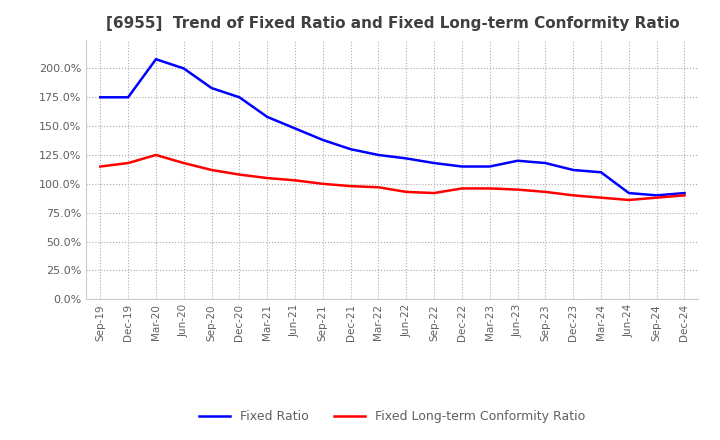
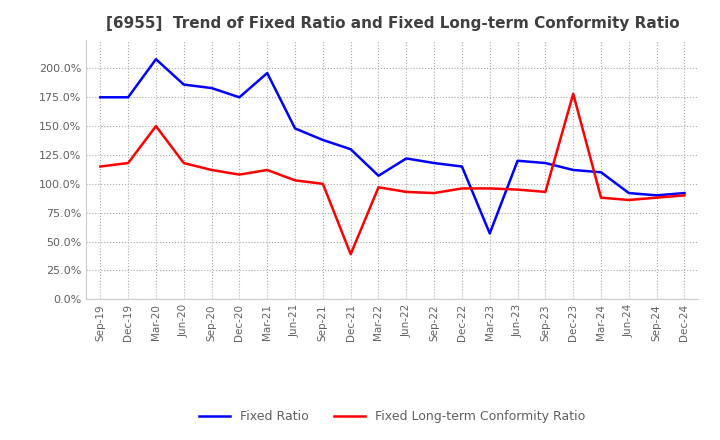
Fixed Long-term Conformity Ratio/Mar-20: 125% -> 150%
Fixed Ratio/Jun-20: 200% -> 186%
Fixed Ratio/Mar-21: 158% -> 196%
Fixed Long-term Conformity Ratio/Mar-21: 105% -> 112%
Fixed Long-term Conformity Ratio/Dec-21: 98% -> 39%
Fixed Ratio/Mar-22: 125% -> 107%
Fixed Ratio/Mar-23: 115% -> 57%
Fixed Long-term Conformity Ratio/Dec-23: 90% -> 178%
